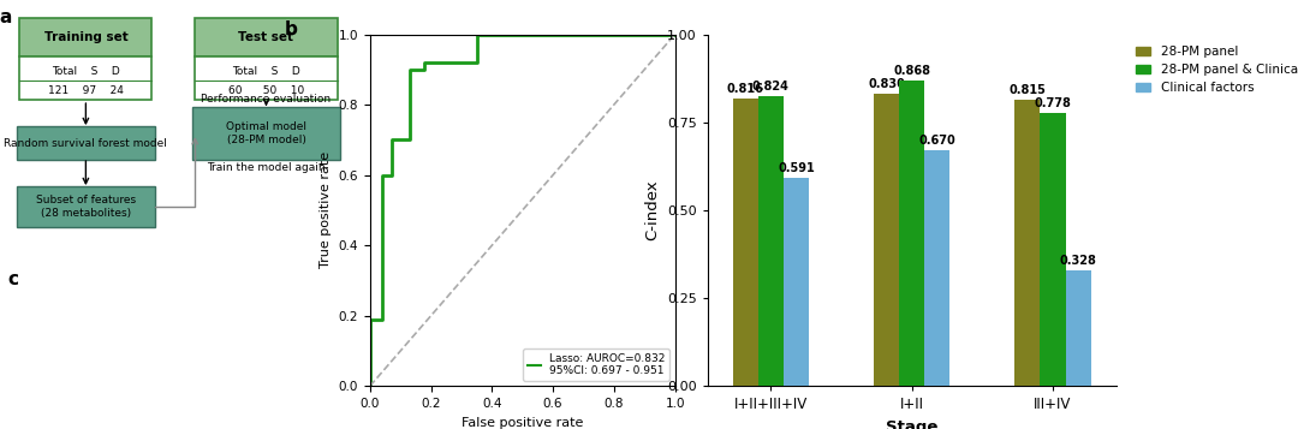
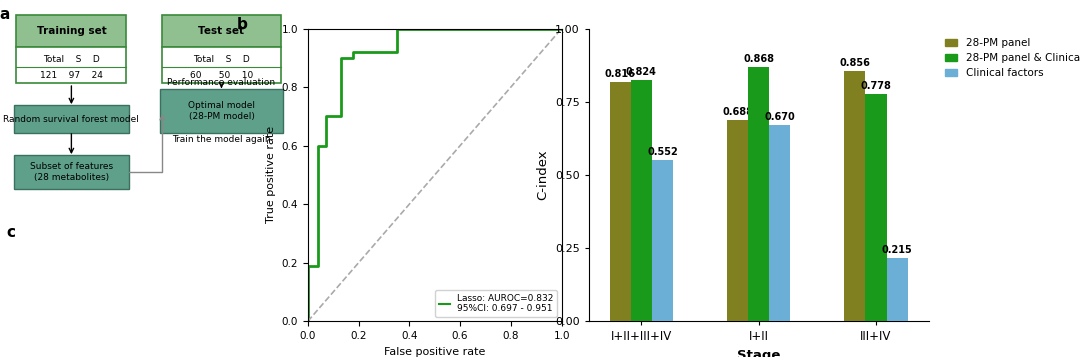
Clinical factors/I+II+III+IV: 0.591 -> 0.552
28-PM panel/I+II: 0.830 -> 0.688
28-PM panel/III+IV: 0.815 -> 0.856
Clinical factors/III+IV: 0.328 -> 0.215
